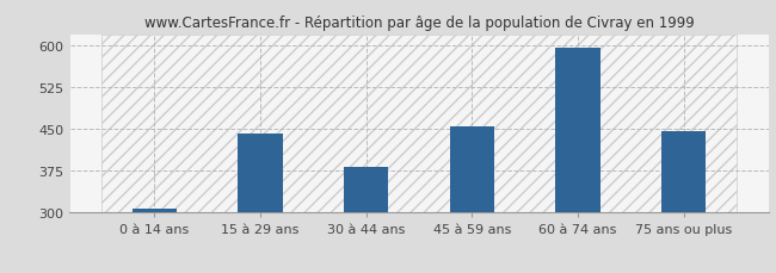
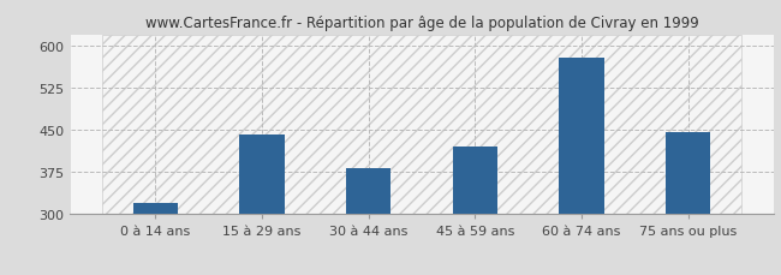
0 à 14 ans: 308 -> 320
45 à 59 ans: 455 -> 420
60 à 74 ans: 597 -> 580
